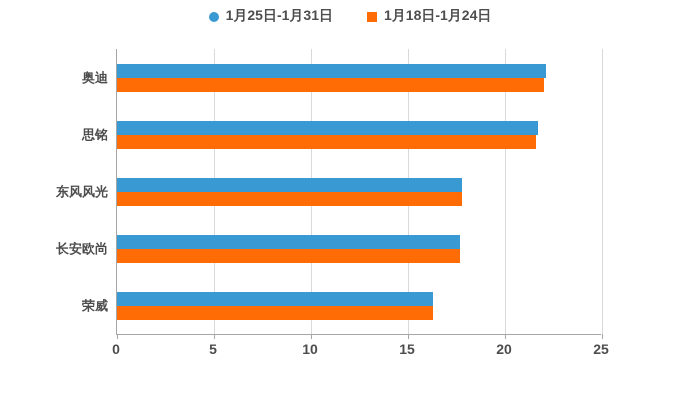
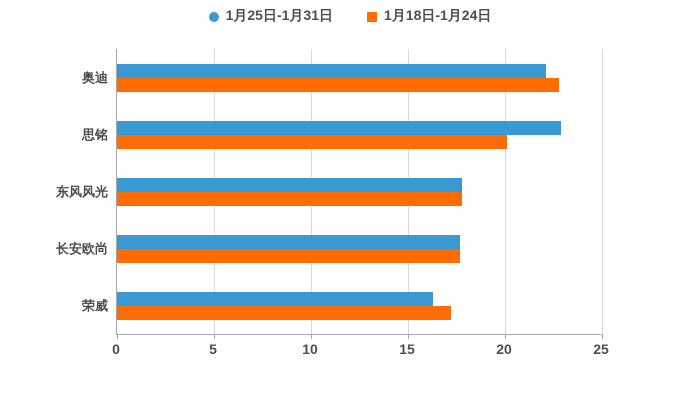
1月18日-1月24日/奥迪: 22.0 -> 22.8
1月25日-1月31日/思铭: 21.7 -> 22.9
1月18日-1月24日/思铭: 21.6 -> 20.1
1月18日-1月24日/荣威: 16.3 -> 17.2
